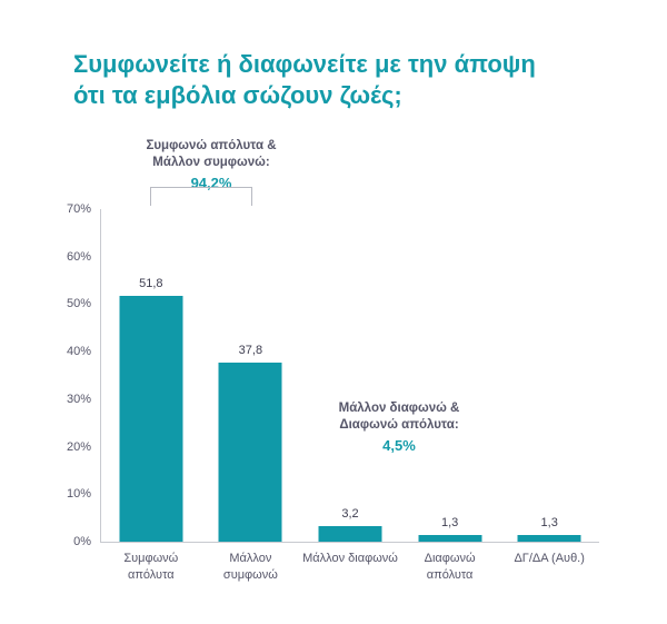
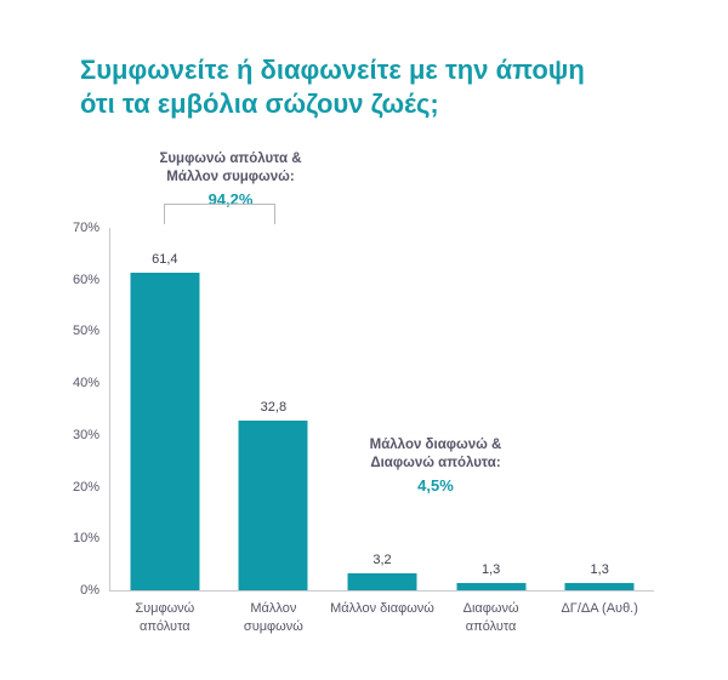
Συμφωνώ απόλυτα: 51,8 -> 61,4
Μάλλον συμφωνώ: 37,8 -> 32,8
